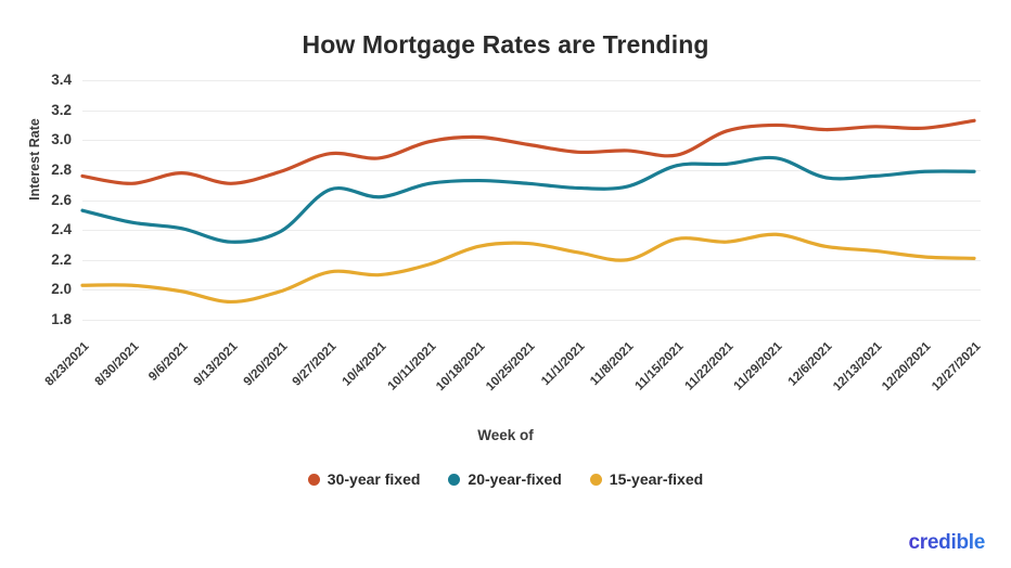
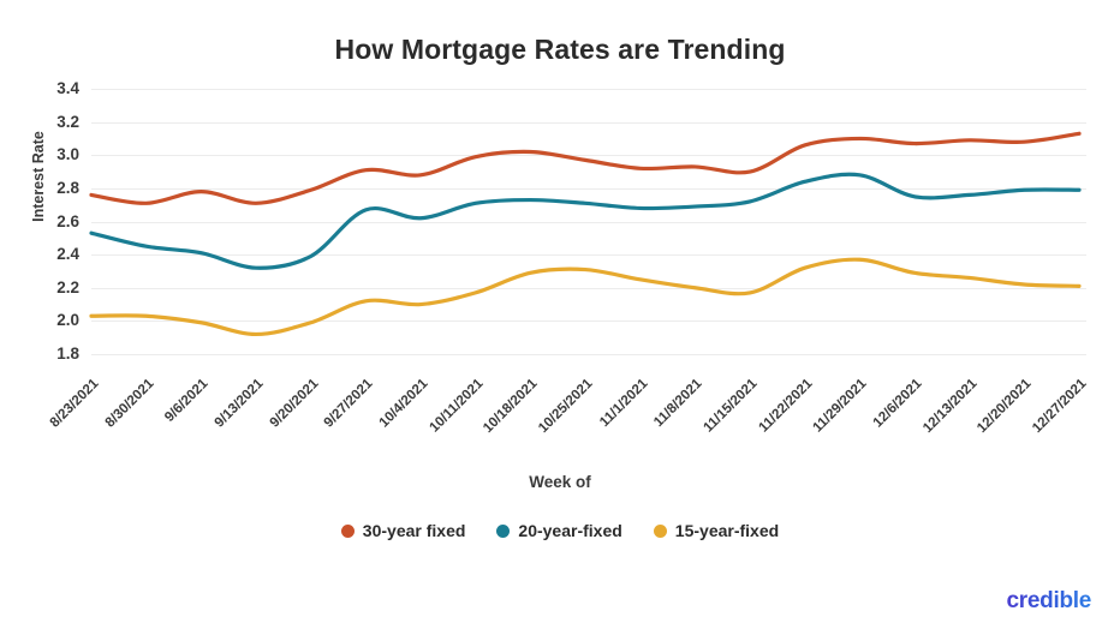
20-year-fixed/11/15/2021: 2.83 -> 2.72
15-year-fixed/11/15/2021: 2.34 -> 2.17
